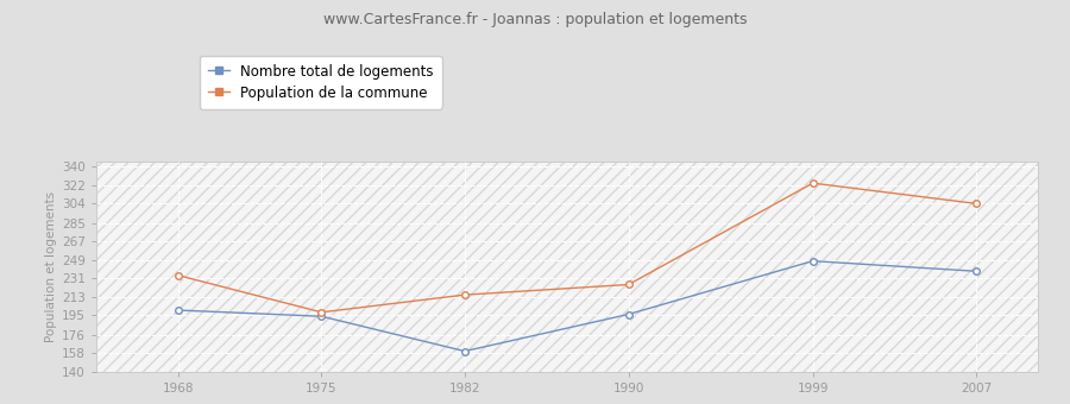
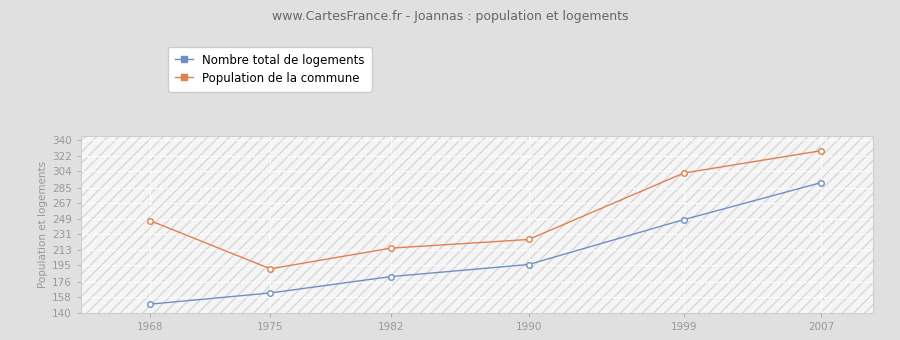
Nombre total de logements/1968: 200 -> 150
Population de la commune/1968: 234 -> 247
Nombre total de logements/1975: 194 -> 163
Population de la commune/1975: 198 -> 191
Nombre total de logements/1982: 160 -> 182
Population de la commune/1999: 324 -> 302
Nombre total de logements/2007: 238 -> 291
Population de la commune/2007: 304 -> 328
